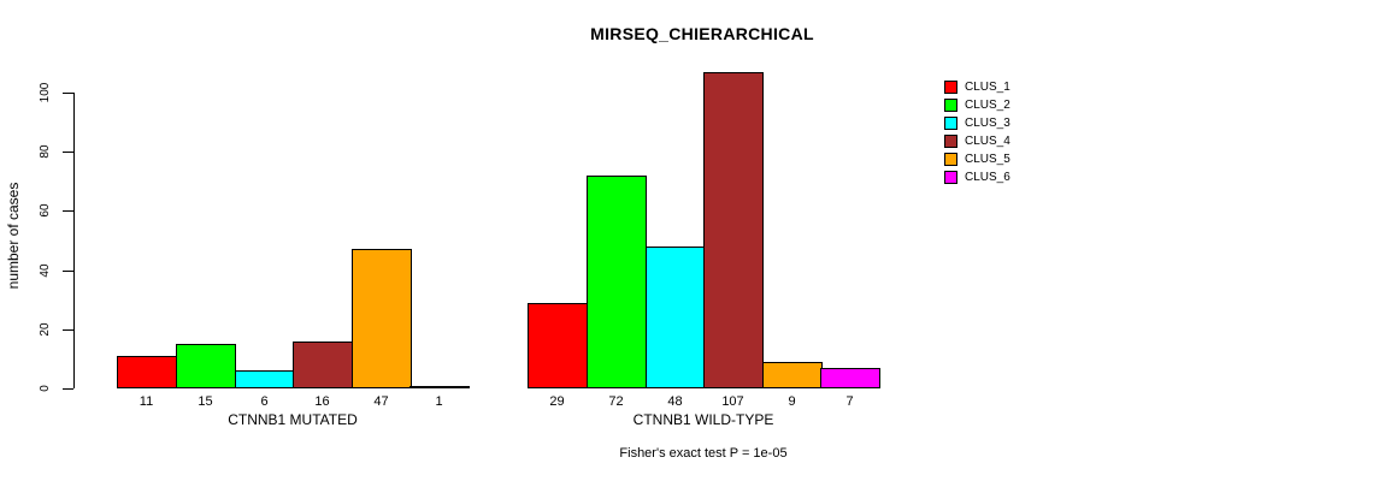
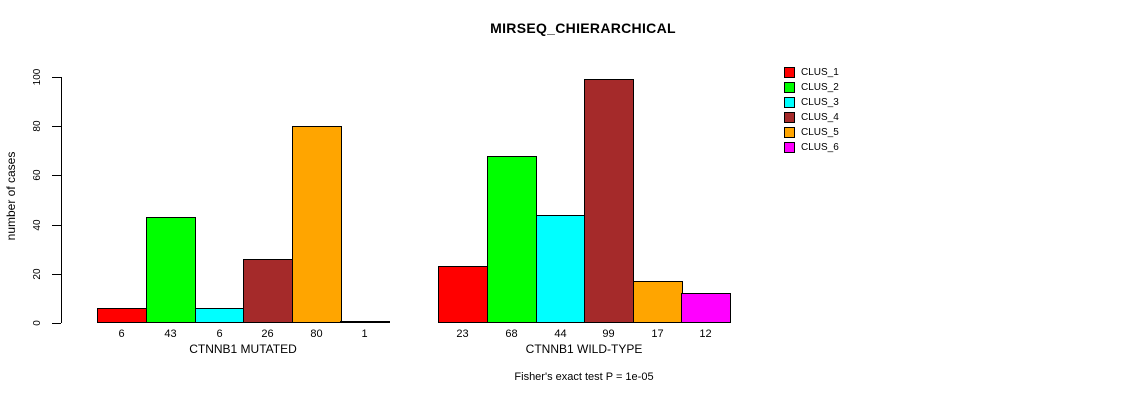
CLUS_1/CTNNB1 MUTATED: 11 -> 6
CLUS_2/CTNNB1 MUTATED: 15 -> 43
CLUS_4/CTNNB1 MUTATED: 16 -> 26
CLUS_5/CTNNB1 MUTATED: 47 -> 80
CLUS_1/CTNNB1 WILD-TYPE: 29 -> 23
CLUS_2/CTNNB1 WILD-TYPE: 72 -> 68
CLUS_3/CTNNB1 WILD-TYPE: 48 -> 44
CLUS_4/CTNNB1 WILD-TYPE: 107 -> 99
CLUS_5/CTNNB1 WILD-TYPE: 9 -> 17
CLUS_6/CTNNB1 WILD-TYPE: 7 -> 12
